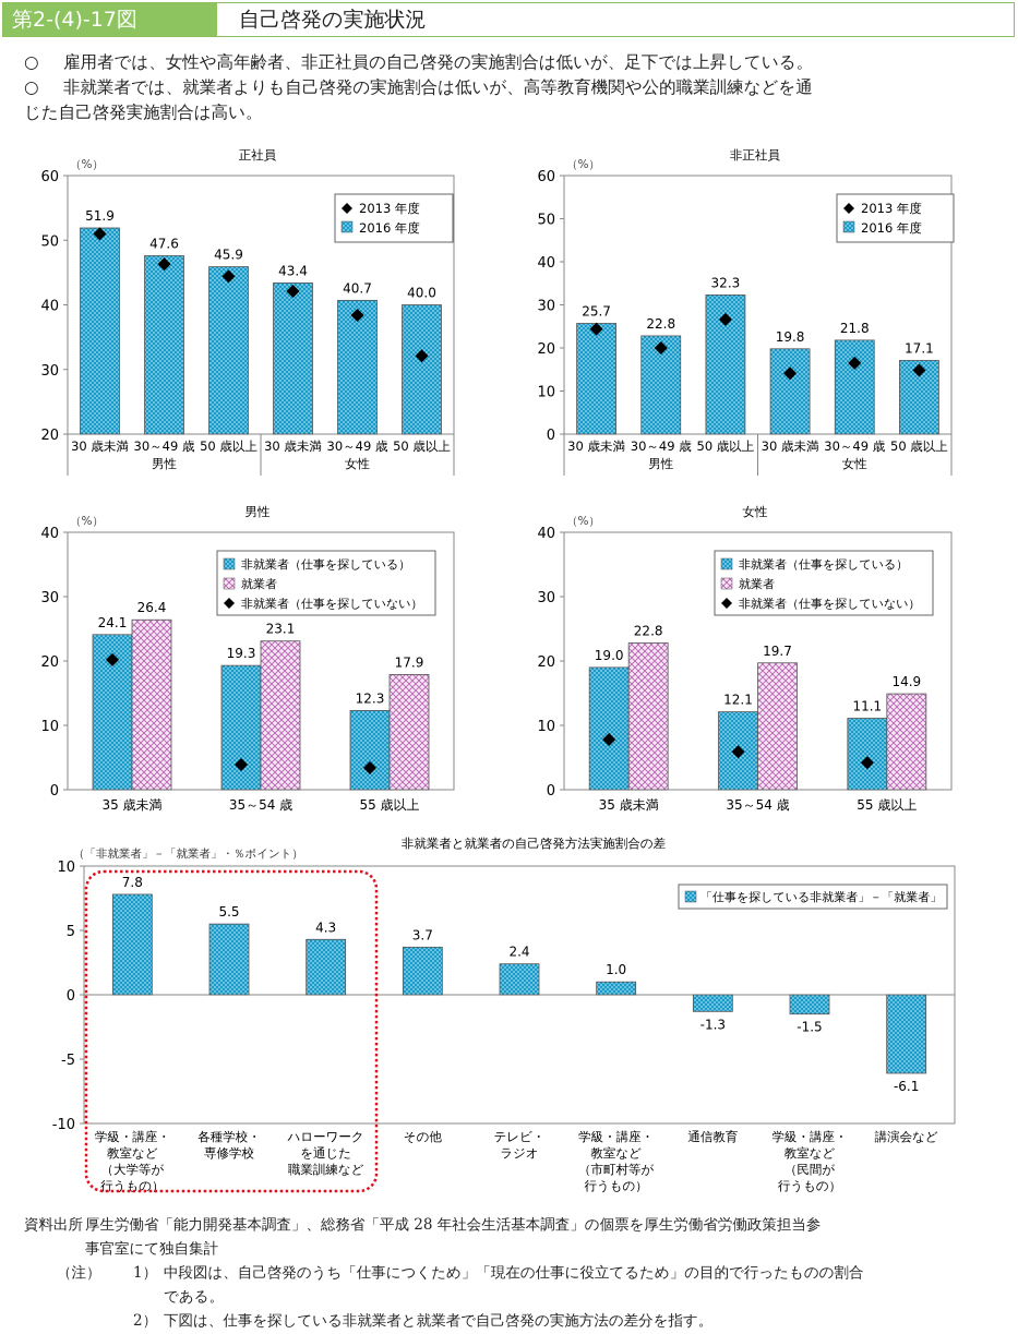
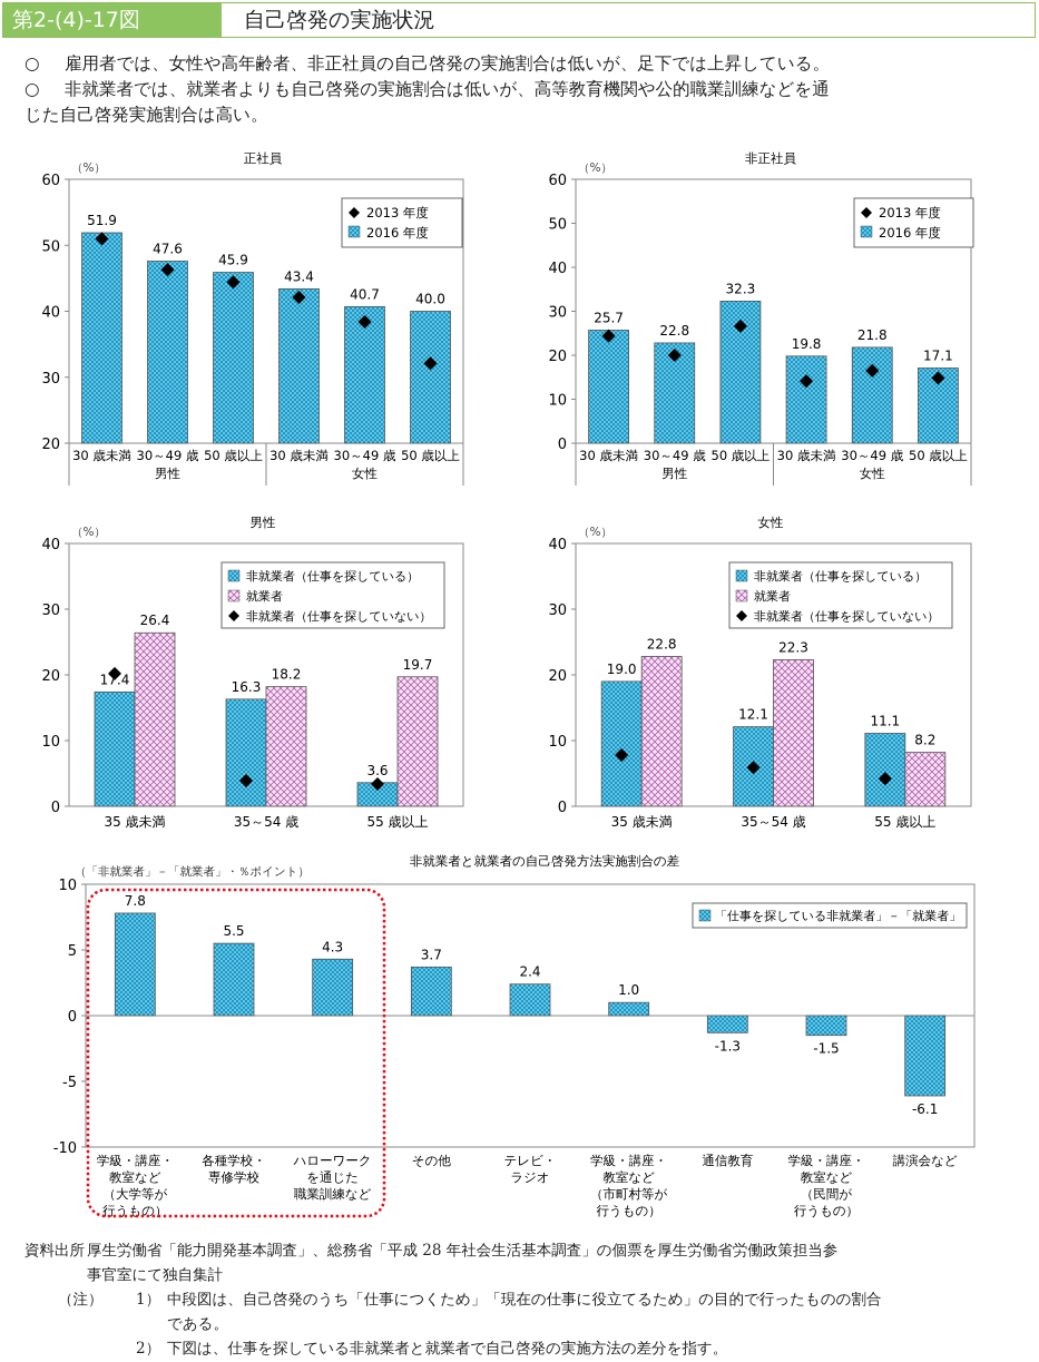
男性/非就業者（仕事を探している）/35 歳未満: 24.1 -> 17.4
男性/非就業者（仕事を探している）/35～54 歳: 19.3 -> 16.3
男性/就業者/35～54 歳: 23.1 -> 18.2
男性/非就業者（仕事を探している）/55 歳以上: 12.3 -> 3.6
男性/就業者/55 歳以上: 17.9 -> 19.7
女性/就業者/35～54 歳: 19.7 -> 22.3
女性/就業者/55 歳以上: 14.9 -> 8.2
